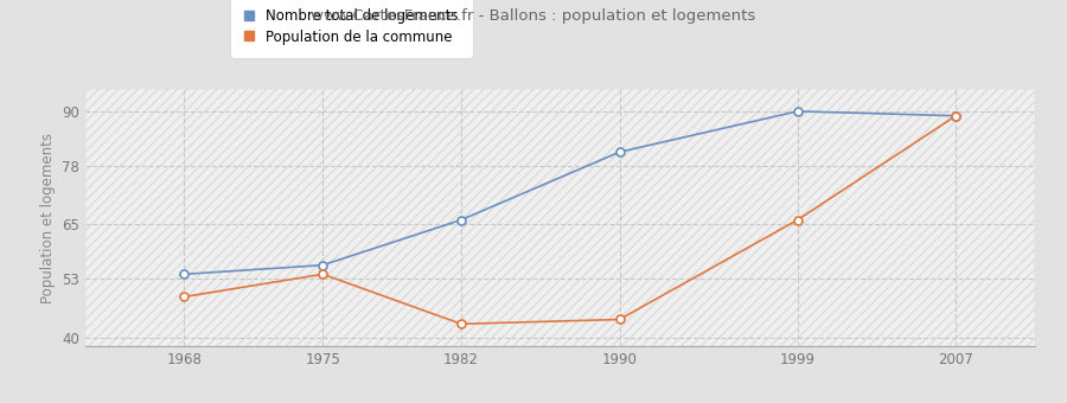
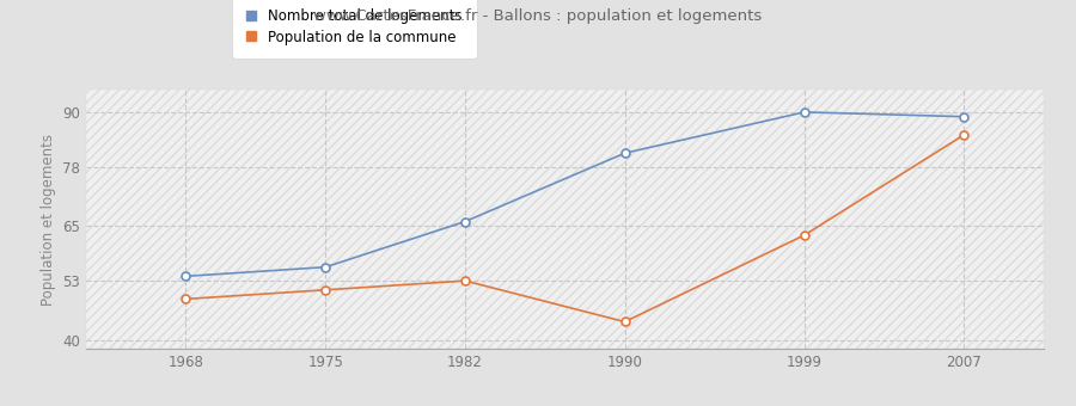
Population de la commune/1975: 54 -> 51
Population de la commune/1982: 43 -> 53
Population de la commune/1999: 66 -> 63
Population de la commune/2007: 89 -> 85
